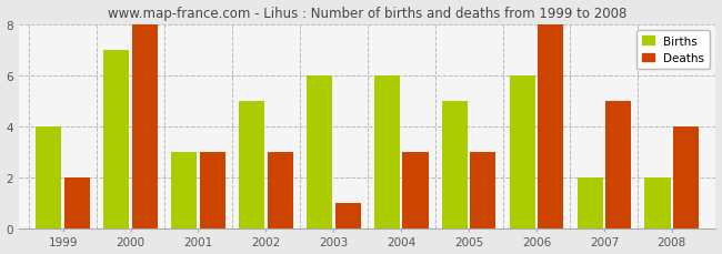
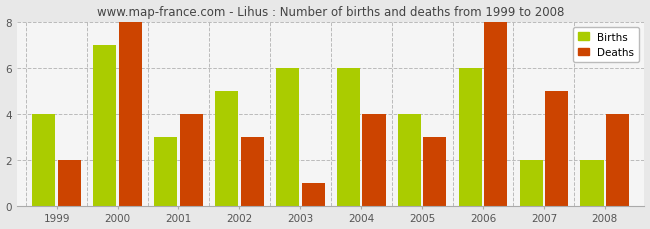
Deaths/2001: 3 -> 4
Deaths/2004: 3 -> 4
Births/2005: 5 -> 4
